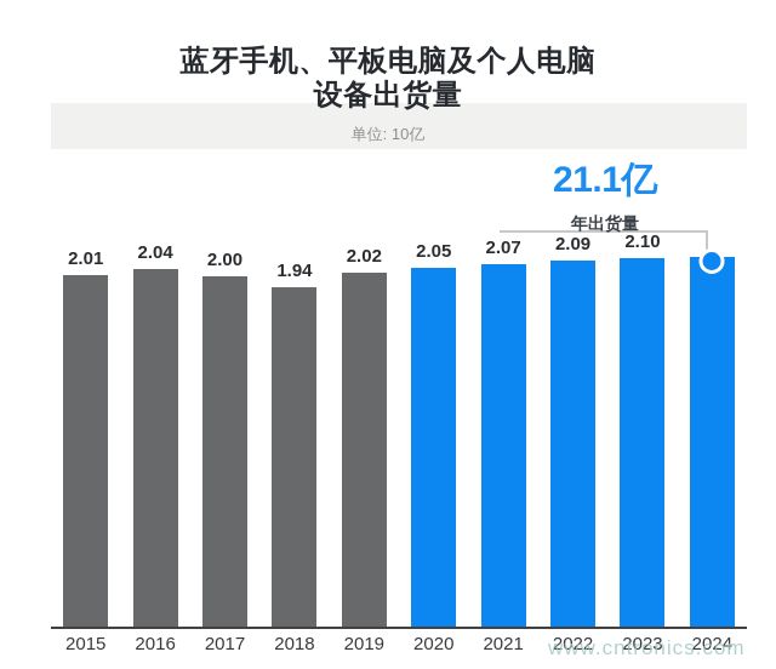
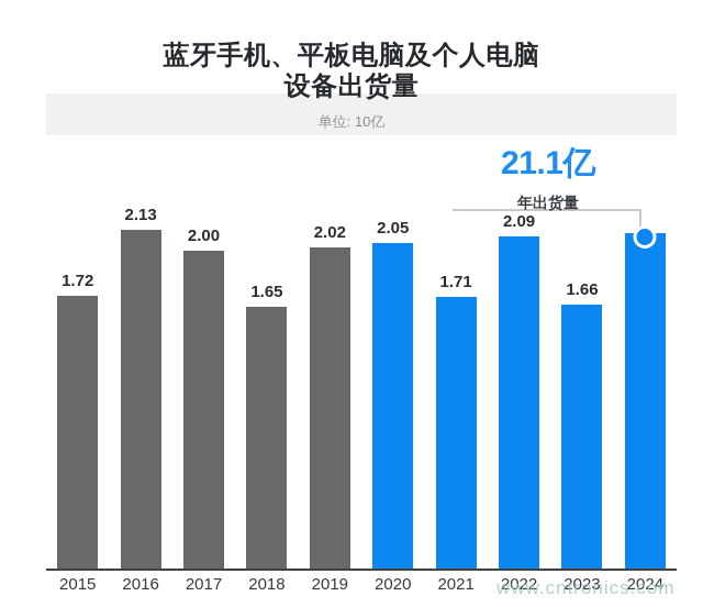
2015: 2.01 -> 1.72
2016: 2.04 -> 2.13
2018: 1.94 -> 1.65
2021: 2.07 -> 1.71
2023: 2.10 -> 1.66
